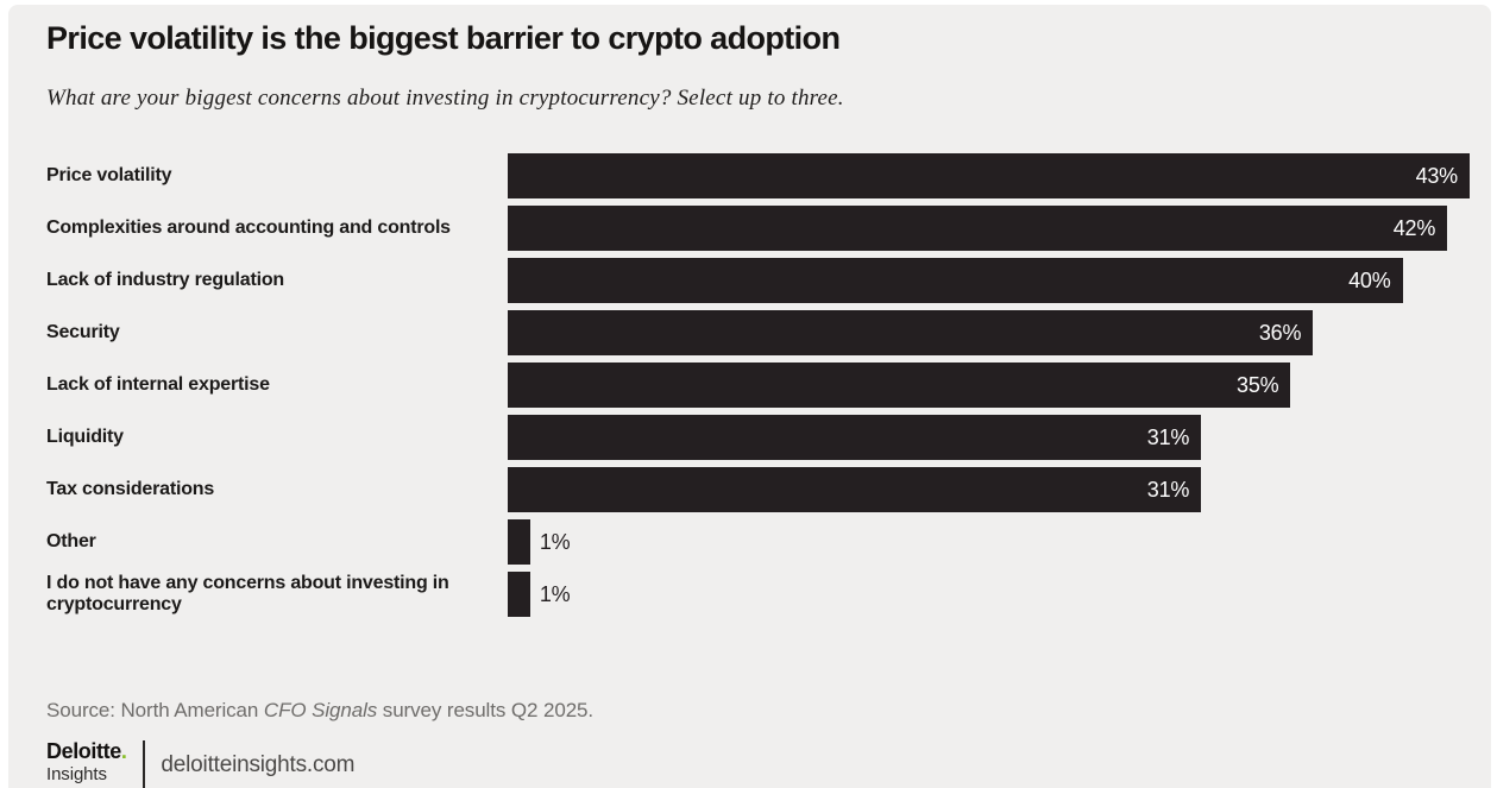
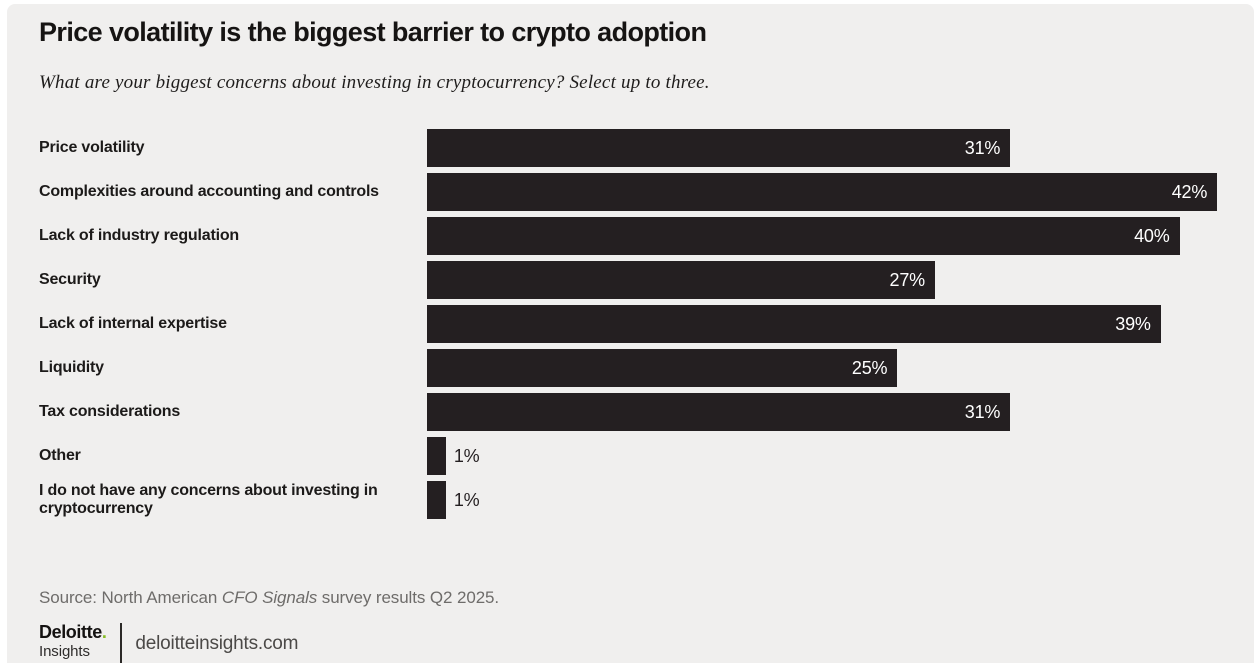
Price volatility: 43% -> 31%
Security: 36% -> 27%
Lack of internal expertise: 35% -> 39%
Liquidity: 31% -> 25%
